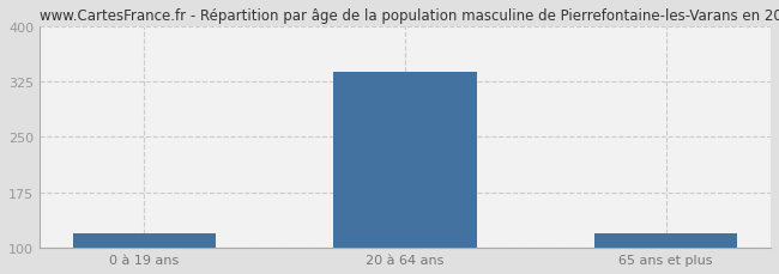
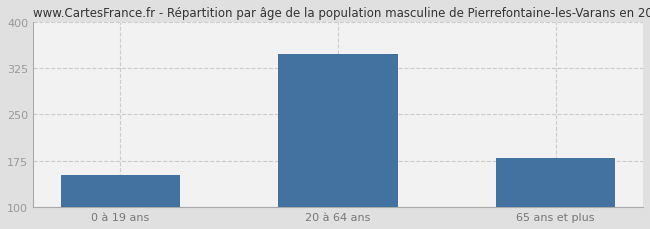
0 à 19 ans: 120 -> 152
20 à 64 ans: 338 -> 348
65 ans et plus: 120 -> 180
